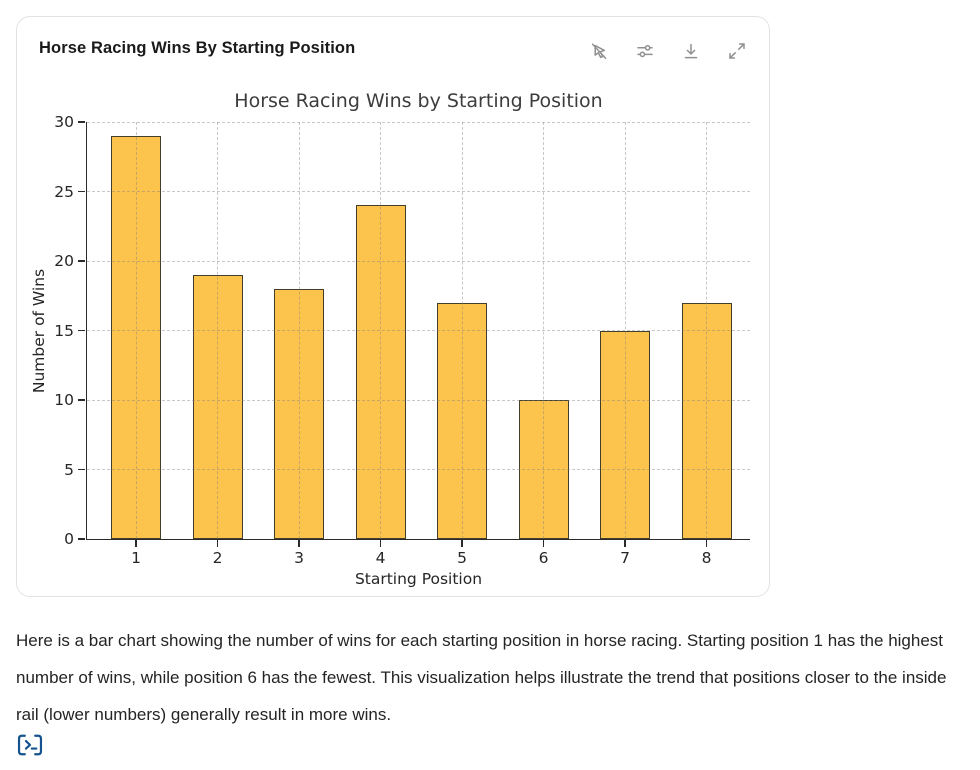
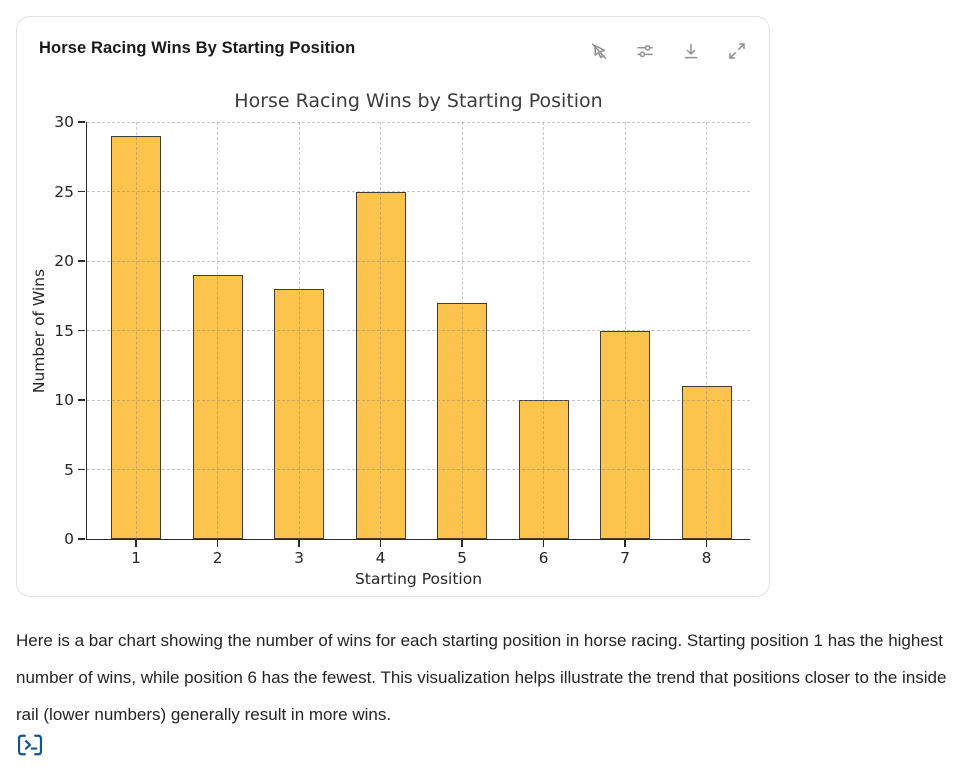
4: 24 -> 25
8: 17 -> 11
